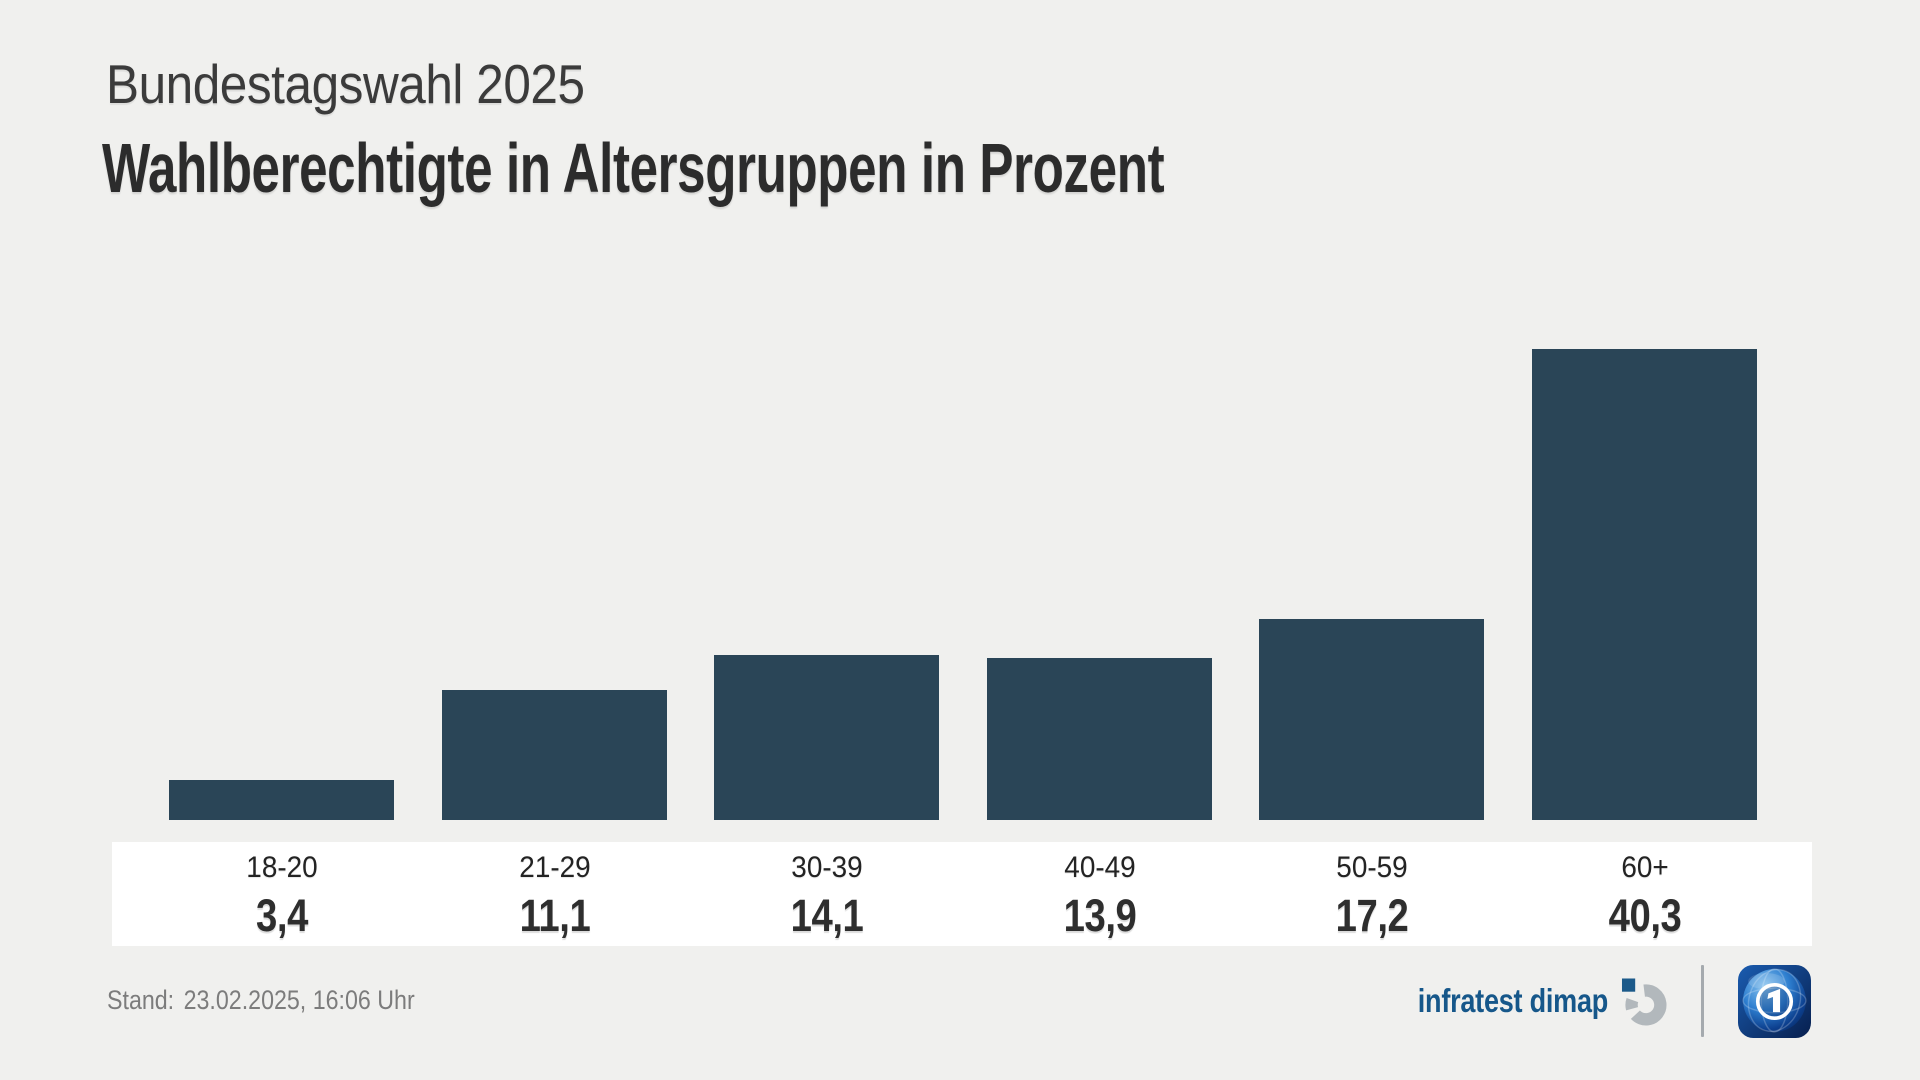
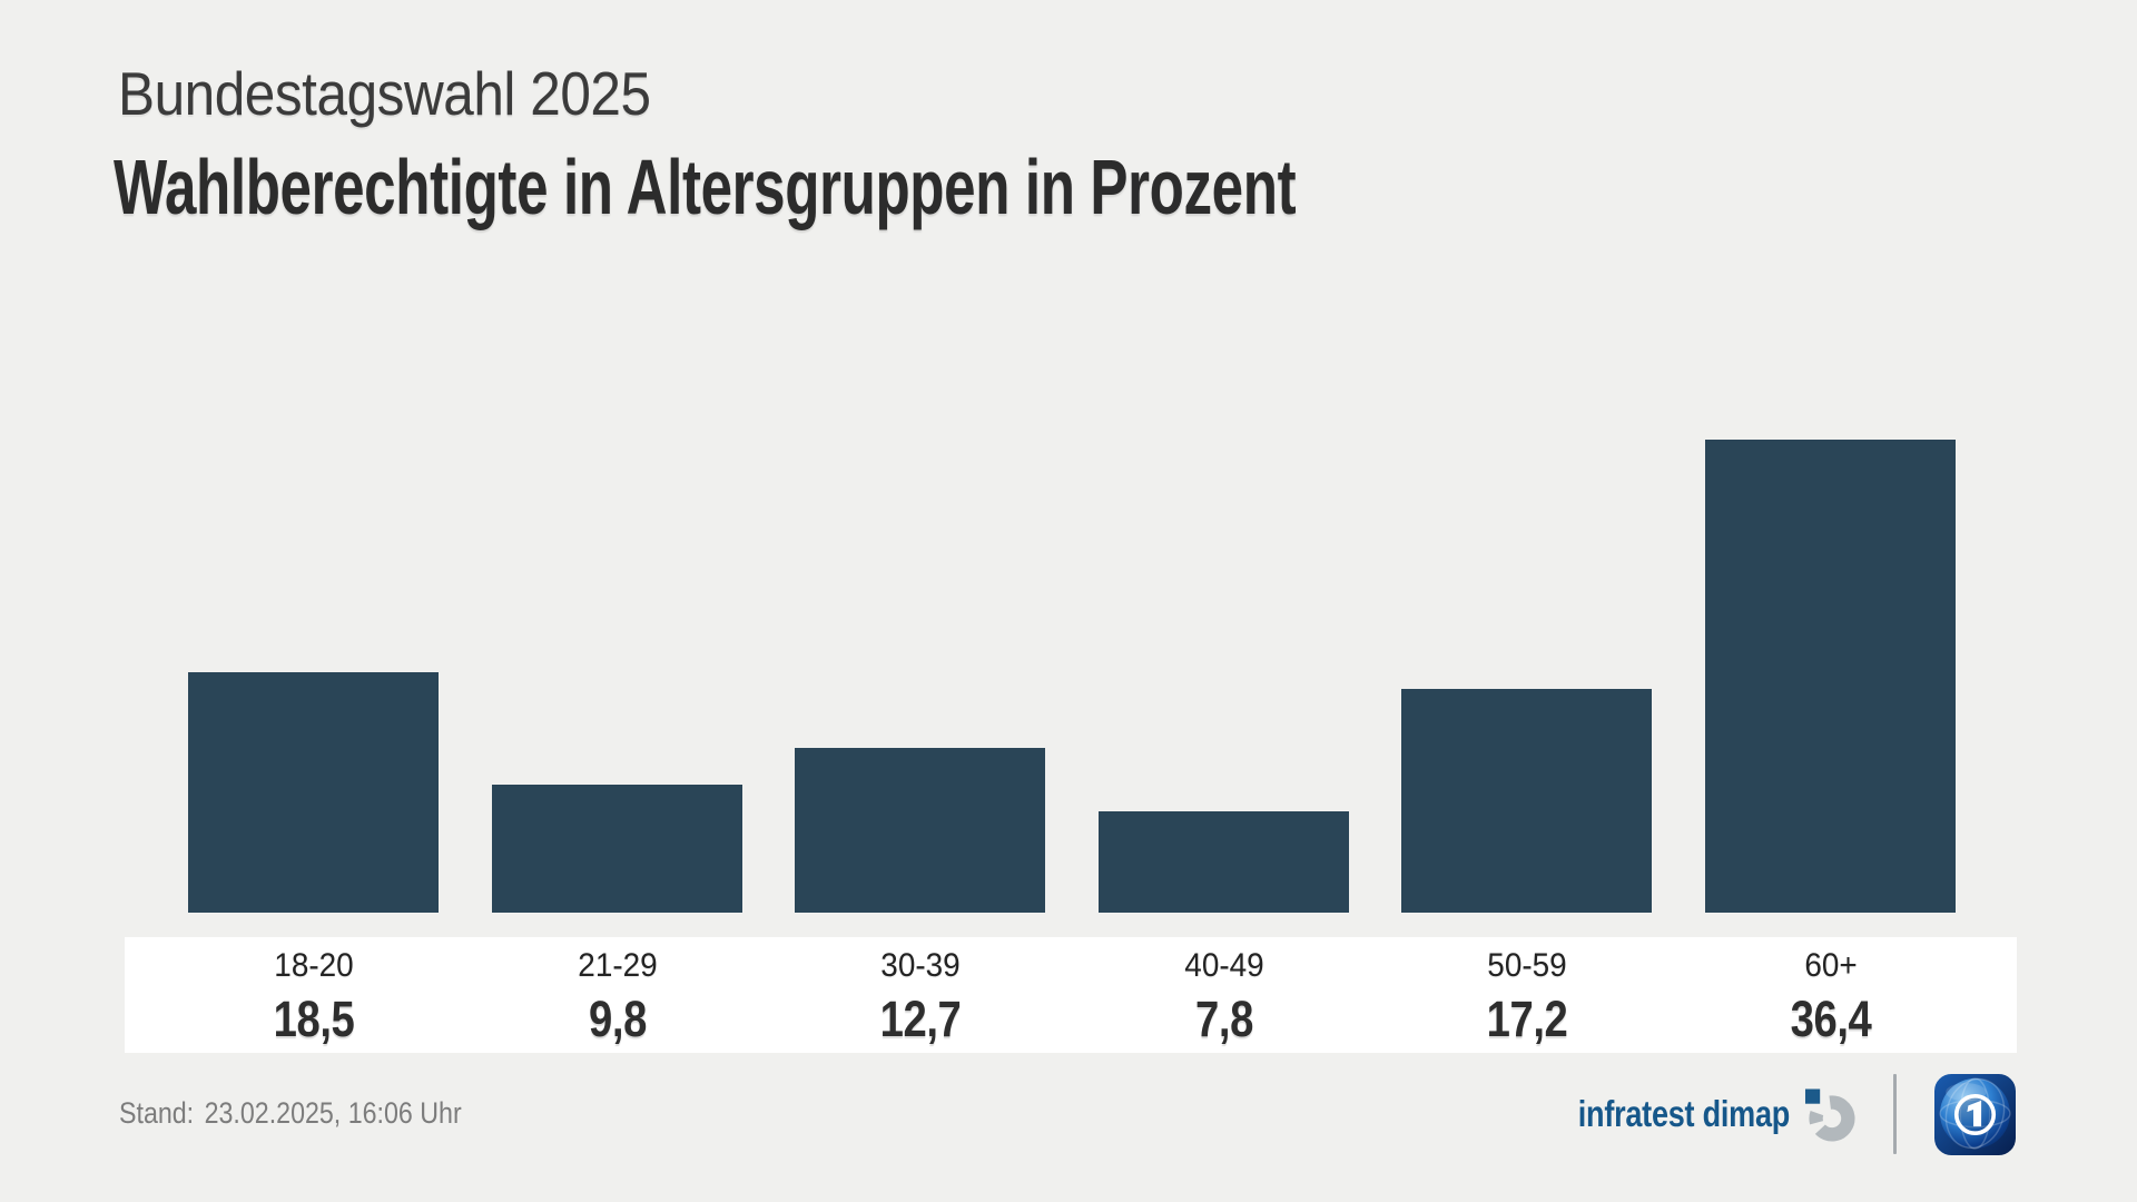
18-20: 3,4 -> 18,5
21-29: 11,1 -> 9,8
30-39: 14,1 -> 12,7
40-49: 13,9 -> 7,8
60+: 40,3 -> 36,4
